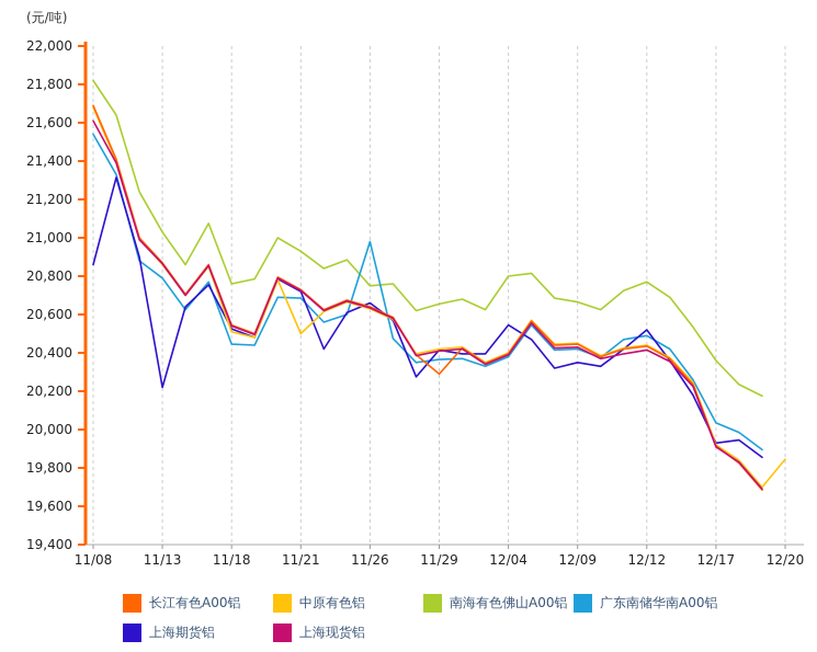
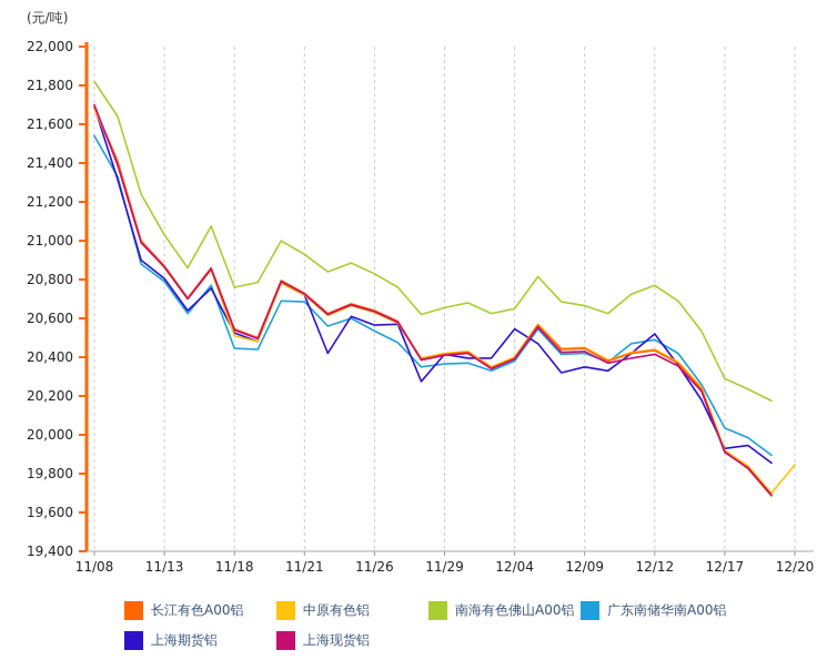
上海期货铝/11/08: 20860 -> 21690
上海现货铝/11/08: 21610 -> 21700
上海期货铝/11/13: 20220 -> 20800
中原有色铝/11/21: 20500 -> 20720
南海有色佛山A00铝/11/26: 20750 -> 20830
广东南储华南A00铝/11/26: 20980 -> 20540
上海期货铝/11/26: 20660 -> 20560
长江有色A00铝/11/29: 20290 -> 20420
南海有色佛山A00铝/12/04: 20800 -> 20650
南海有色佛山A00铝/12/17: 20360 -> 20290
